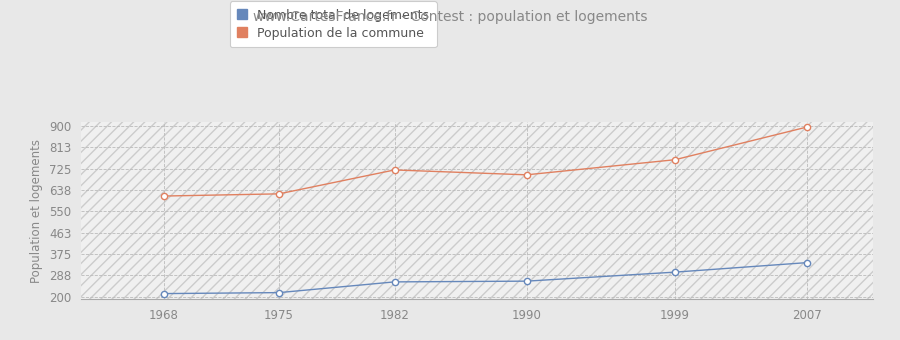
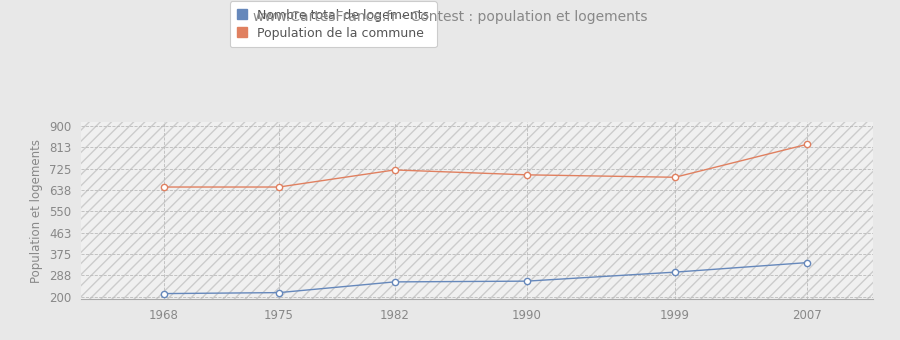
Population de la commune/1968: 613 -> 650
Population de la commune/1975: 622 -> 650
Population de la commune/1999: 762 -> 690
Population de la commune/2007: 896 -> 825
